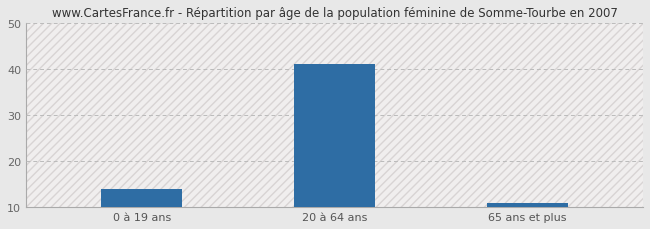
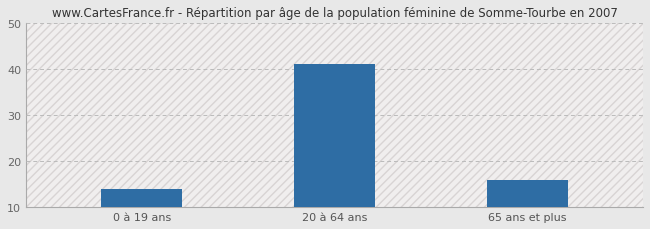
65 ans et plus: 11 -> 16
